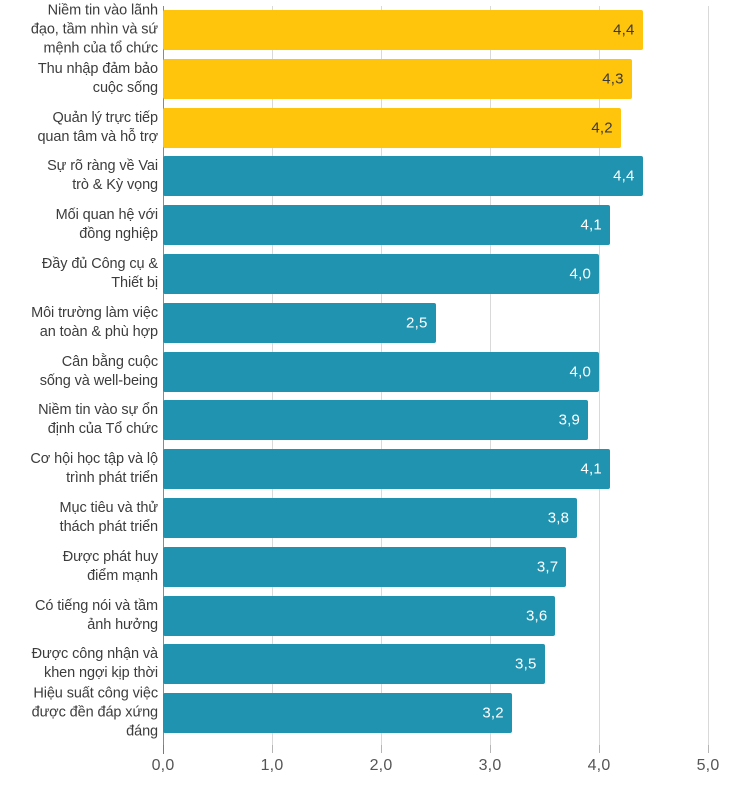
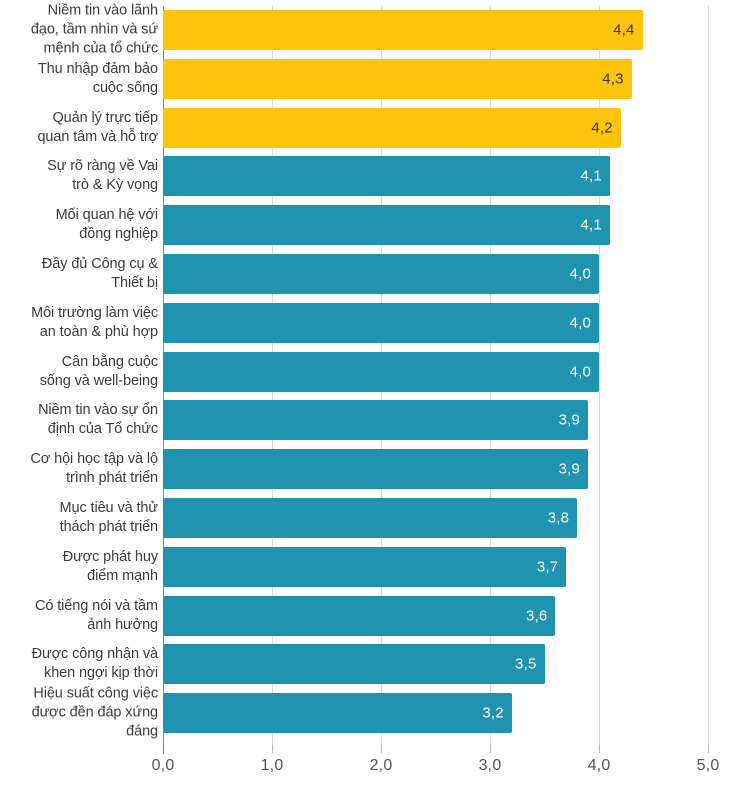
Sự rõ ràng về Vai trò & Kỳ vọng: 4,4 -> 4,1
Môi trường làm việc an toàn & phù hợp: 2,5 -> 4,0
Cơ hội học tập và lộ trình phát triển: 4,1 -> 3,9
